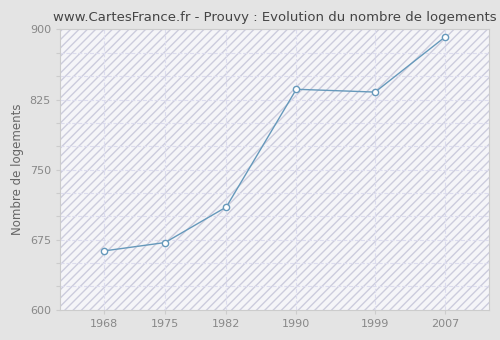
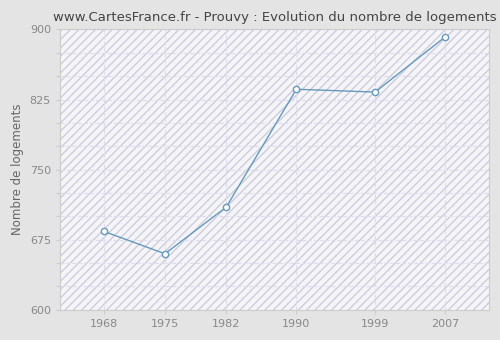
1968: 663 -> 684
1975: 672 -> 660
